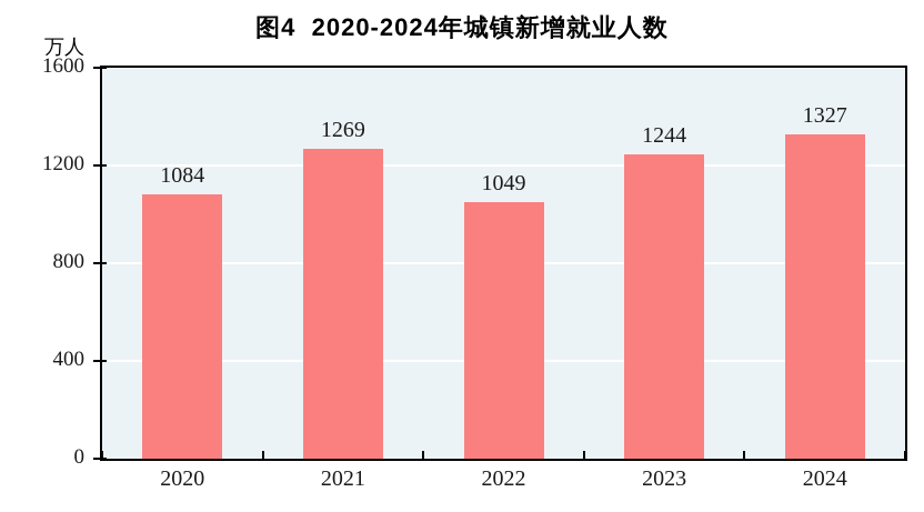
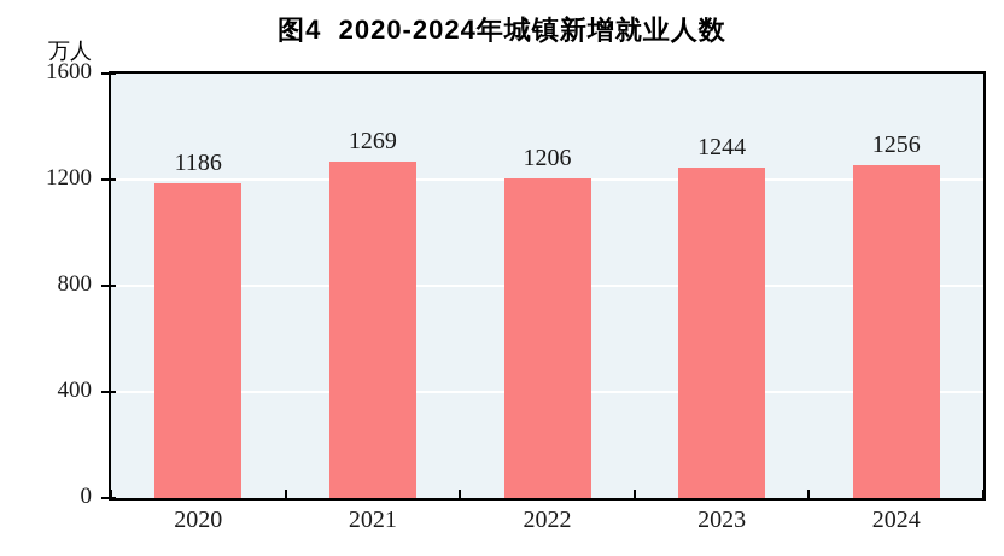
2020: 1084 -> 1186
2022: 1049 -> 1206
2024: 1327 -> 1256
